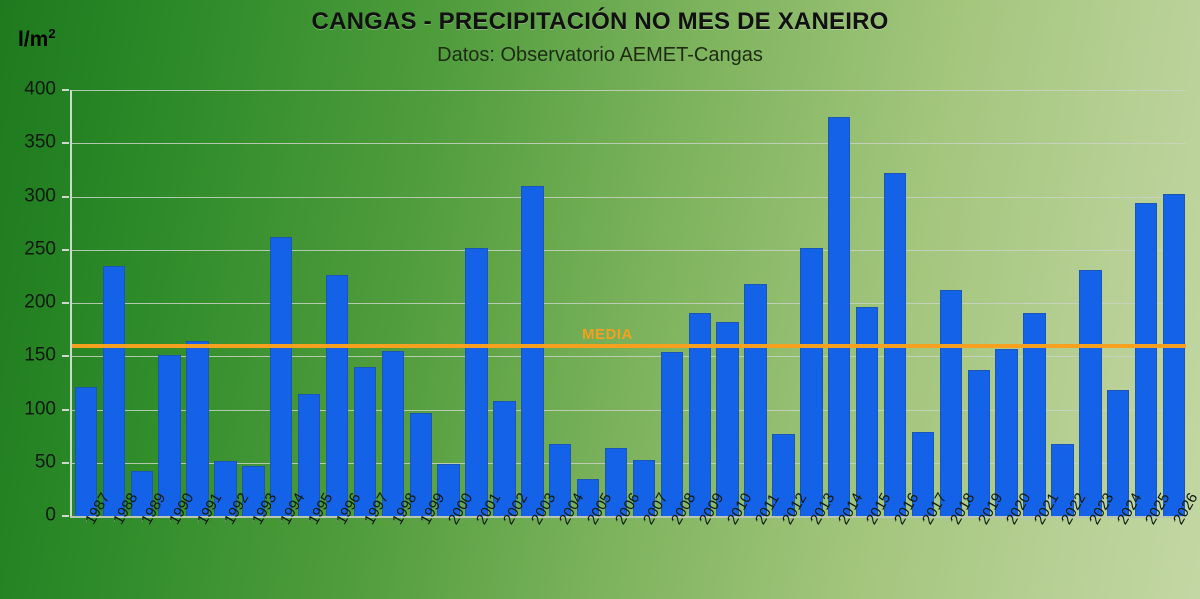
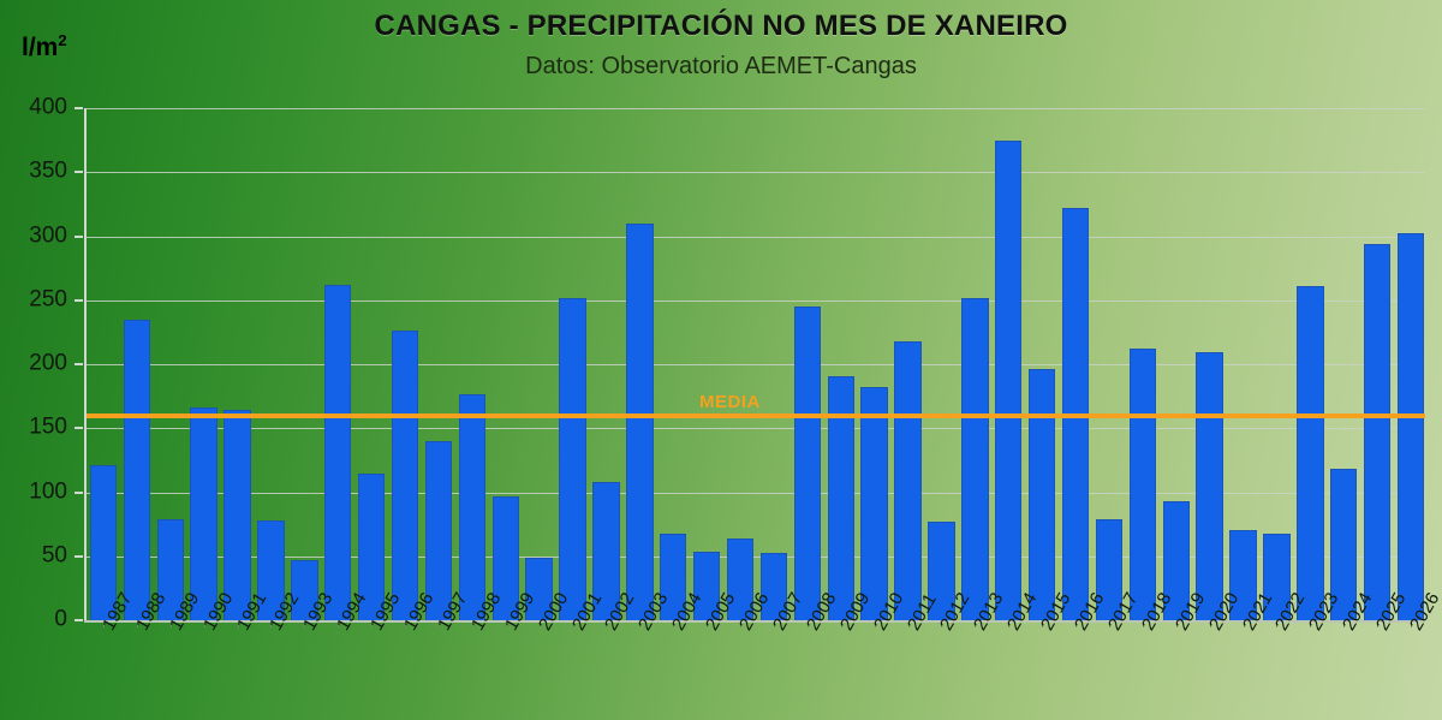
1989: 42 -> 79
1990: 151 -> 166
1992: 52 -> 78
1998: 155 -> 177
2005: 35 -> 54
2008: 154 -> 245
2019: 137 -> 93
2020: 157 -> 209
2021: 191 -> 70
2023: 231 -> 261
